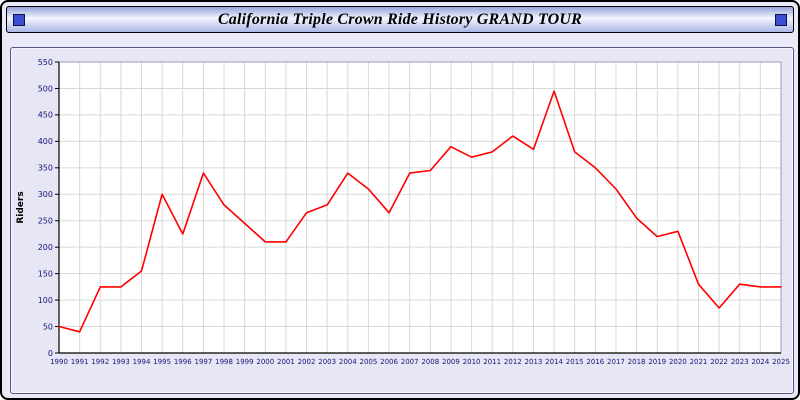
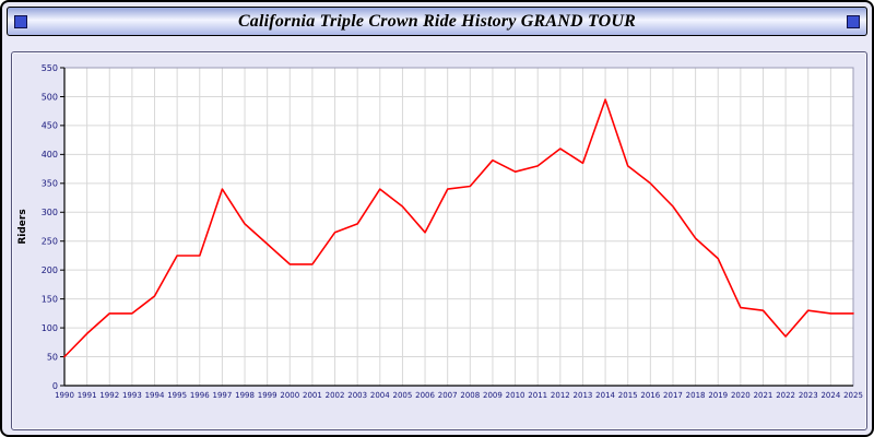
1991: 40 -> 90
1995: 300 -> 220
2020: 230 -> 140
